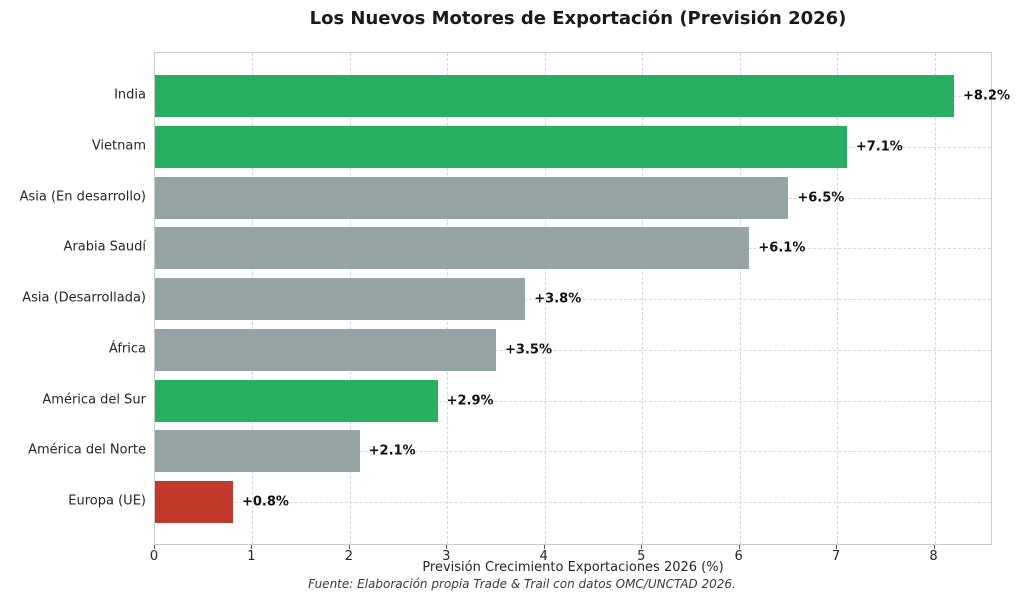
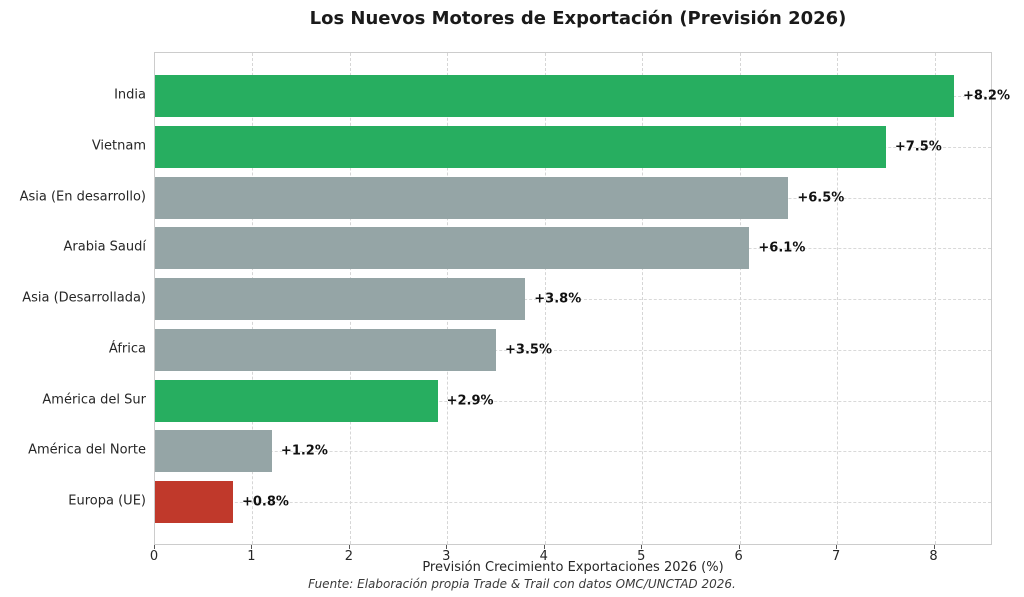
Vietnam: +7.1% -> +7.5%
América del Norte: +2.1% -> +1.2%
